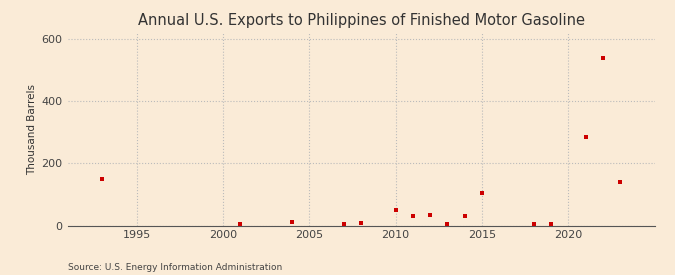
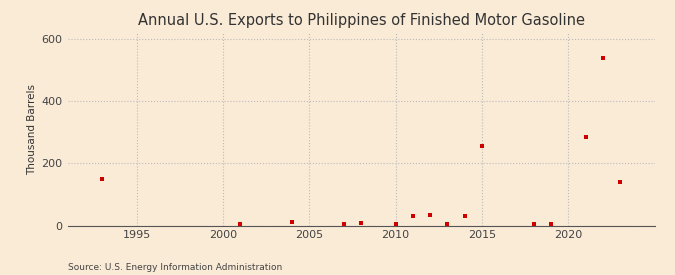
2010: 50 -> 5
2015: 105 -> 255
